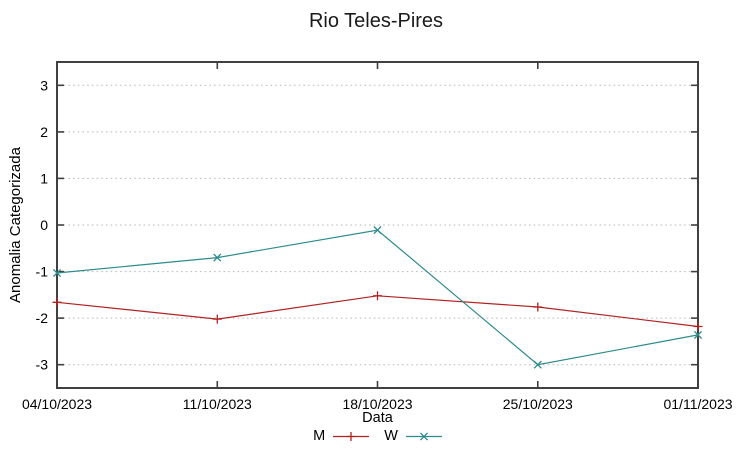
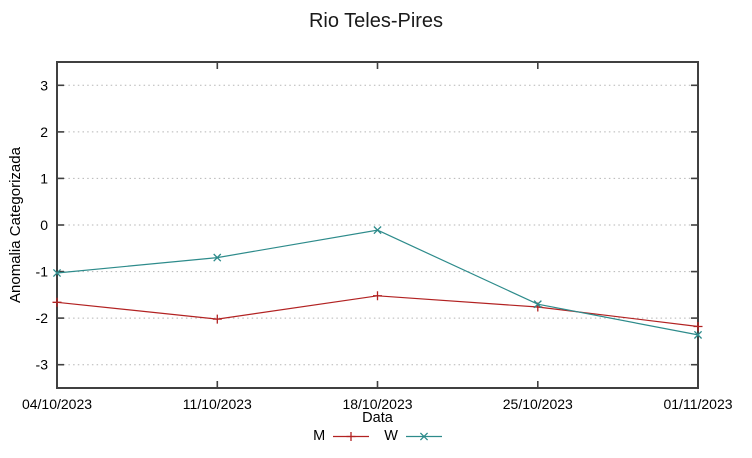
W/25/10/2023: -3.0 -> -1.7
